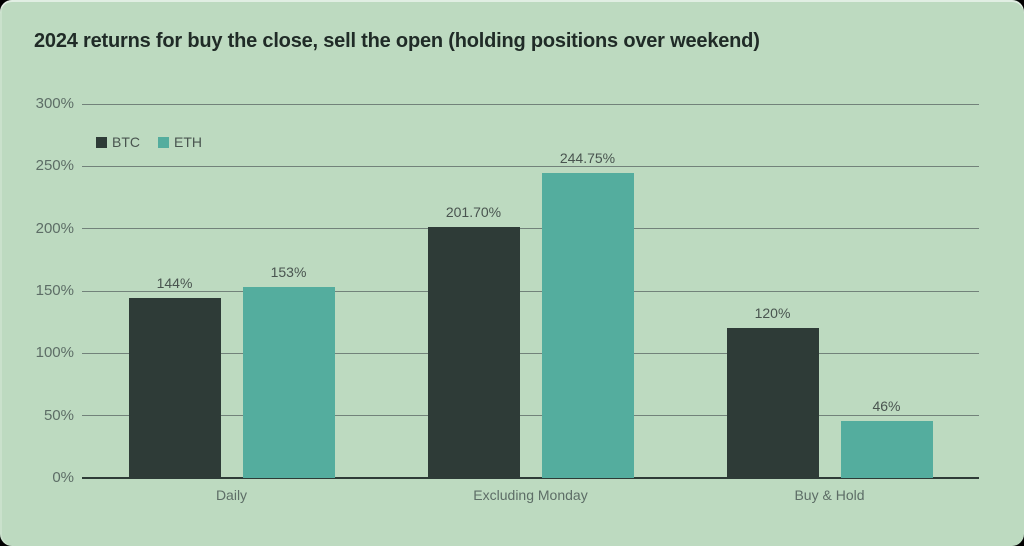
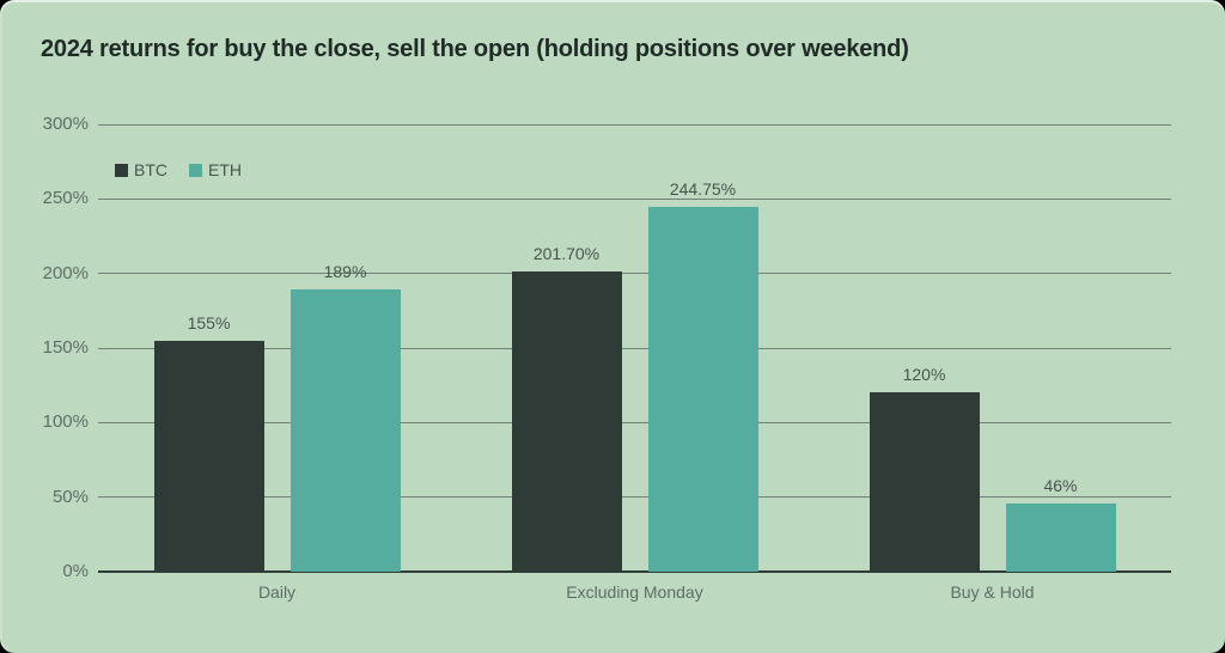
BTC/Daily: 144% -> 155%
ETH/Daily: 153% -> 189%
